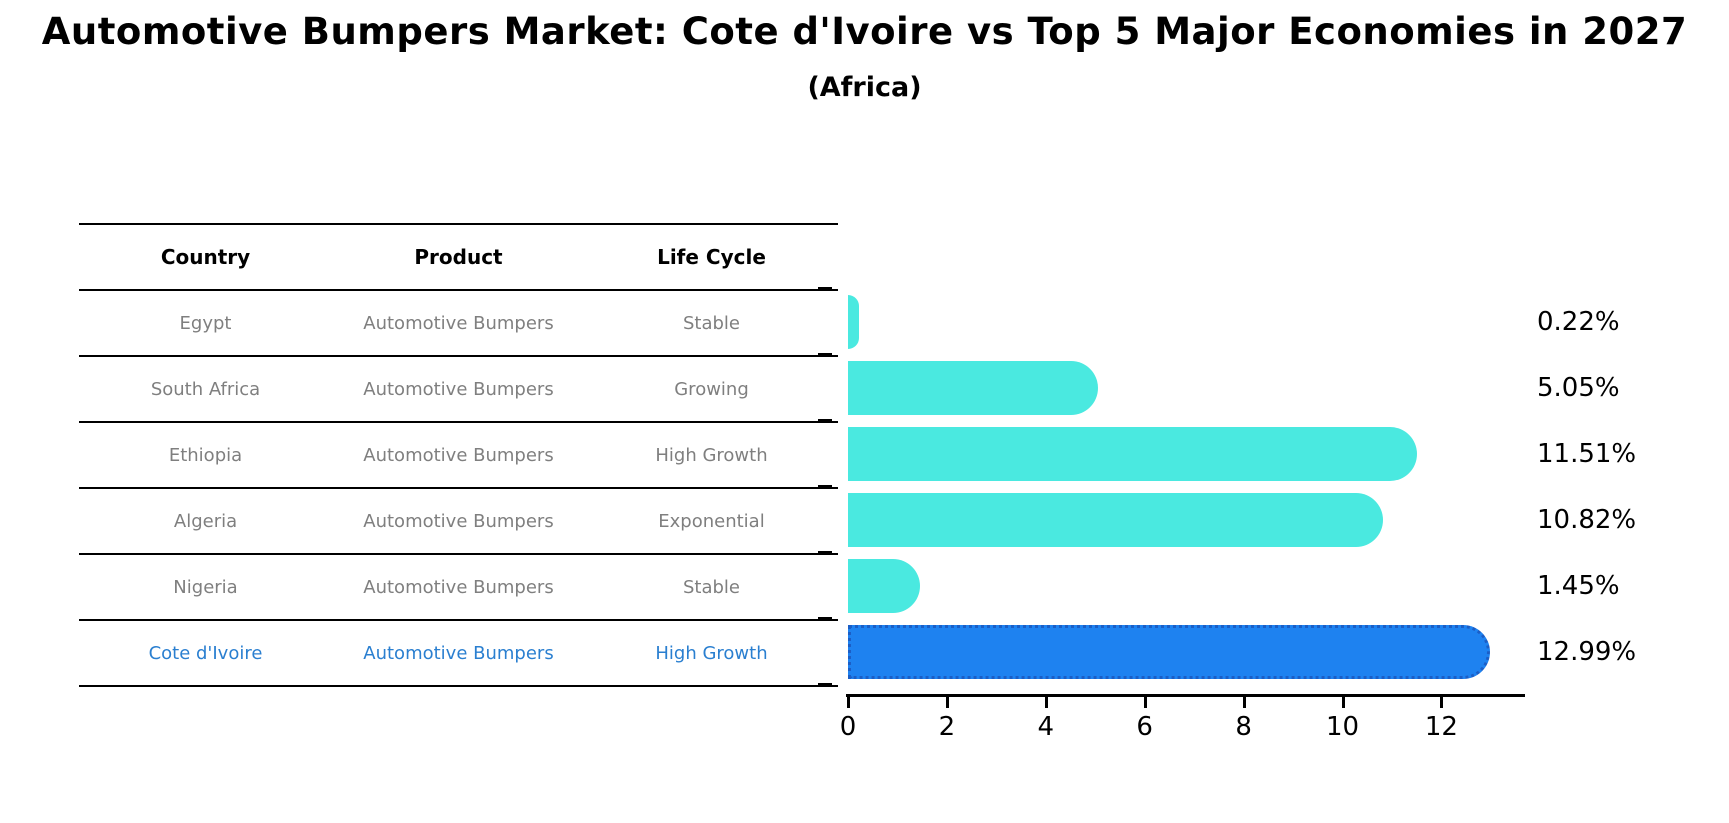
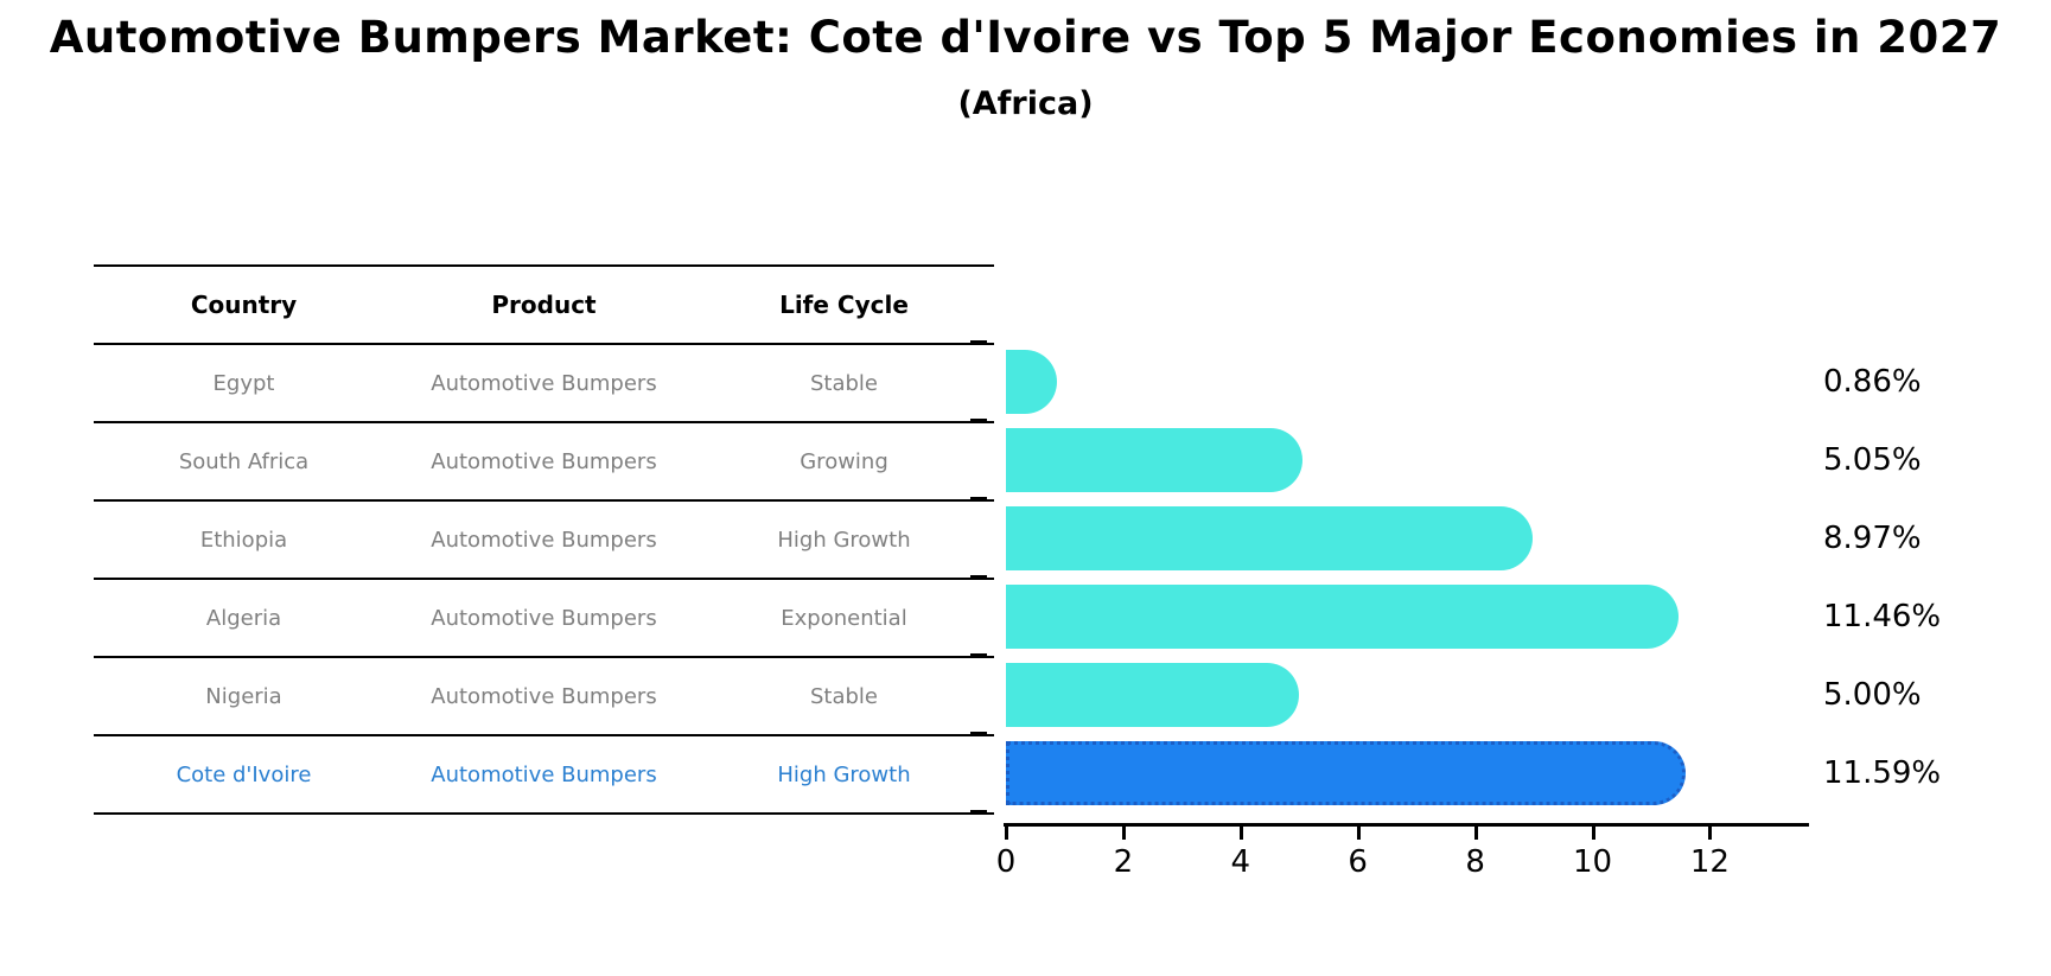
Egypt: 0.22% -> 0.86%
Ethiopia: 11.51% -> 8.97%
Algeria: 10.82% -> 11.46%
Nigeria: 1.45% -> 5.00%
Cote d'Ivoire: 12.99% -> 11.59%
